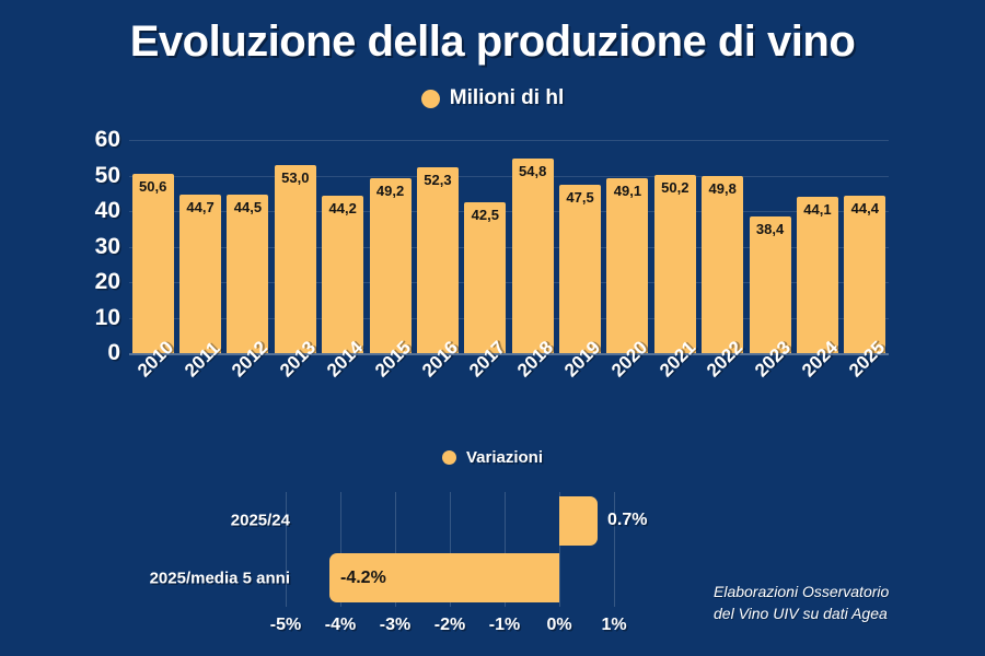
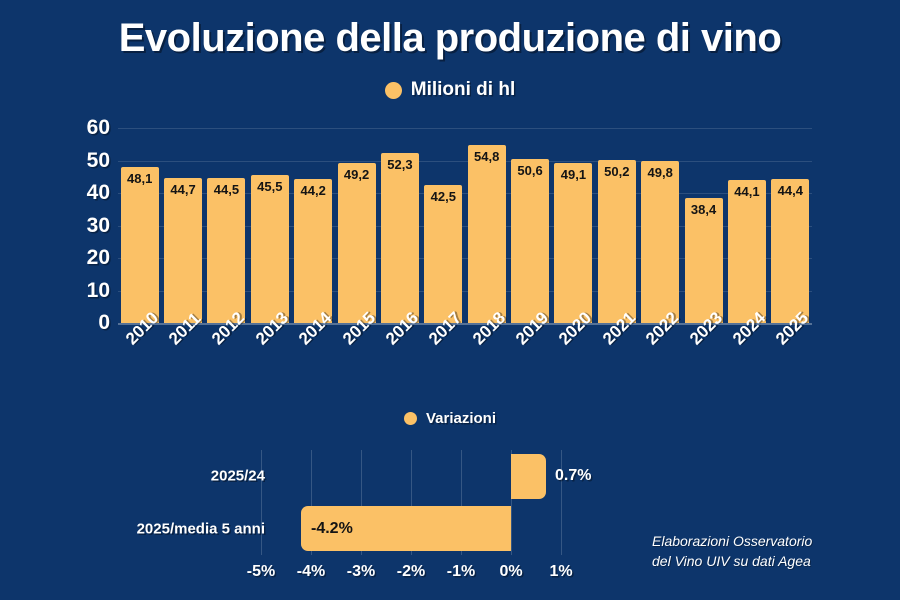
Evoluzione della produzione di vino/2010: 50,6 -> 48,1
Evoluzione della produzione di vino/2013: 53,0 -> 45,5
Evoluzione della produzione di vino/2019: 47,5 -> 50,6
